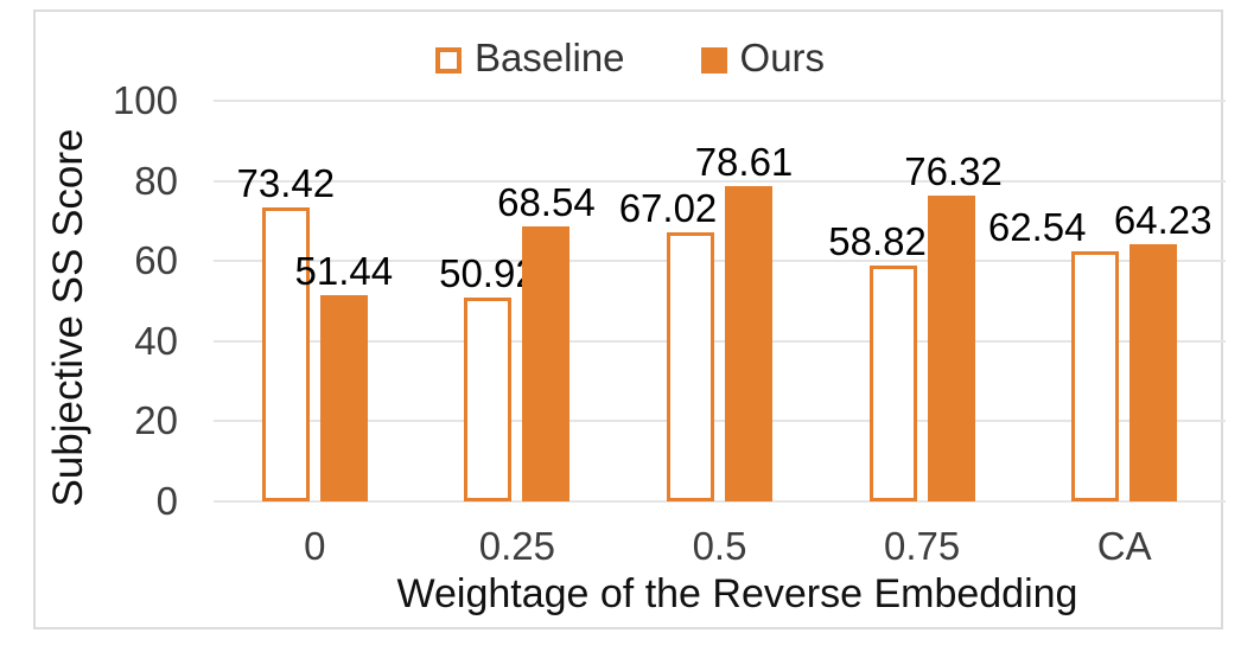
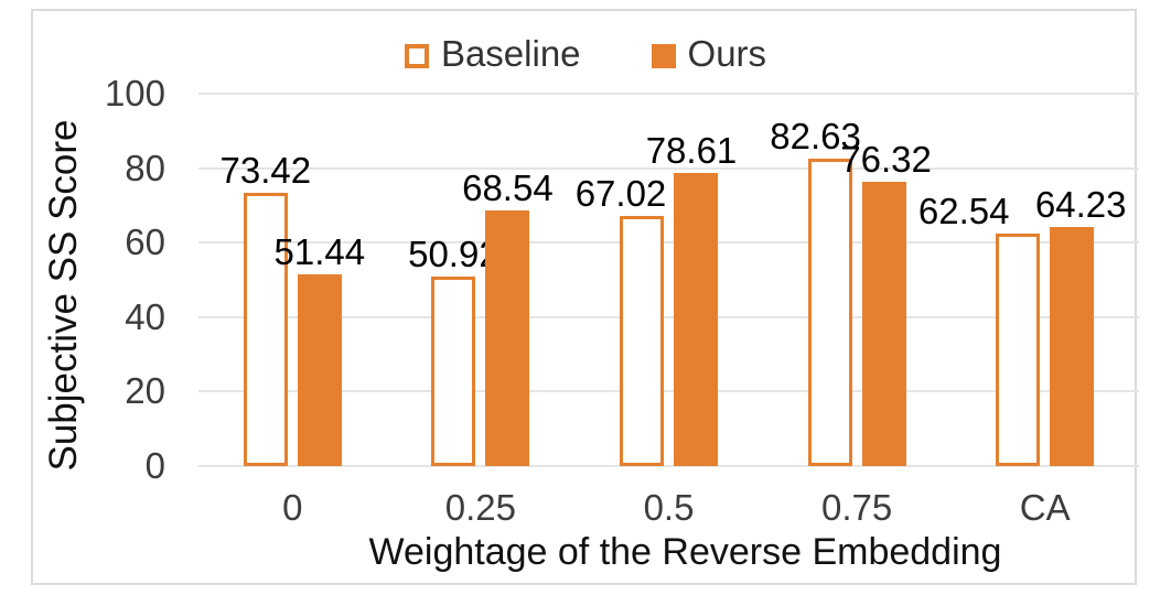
Baseline/0.75: 58.82 -> 82.63
